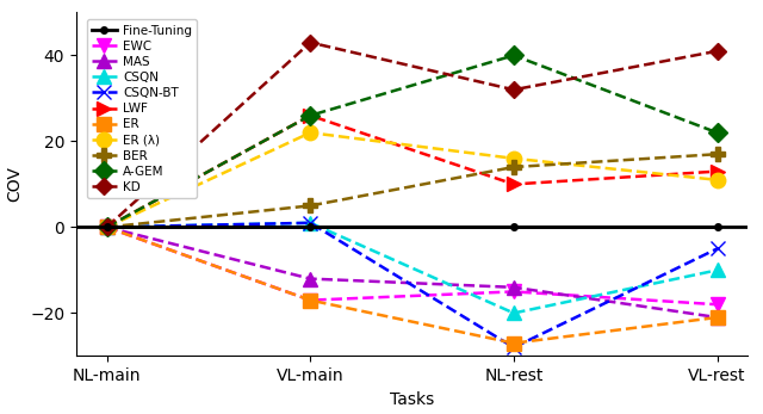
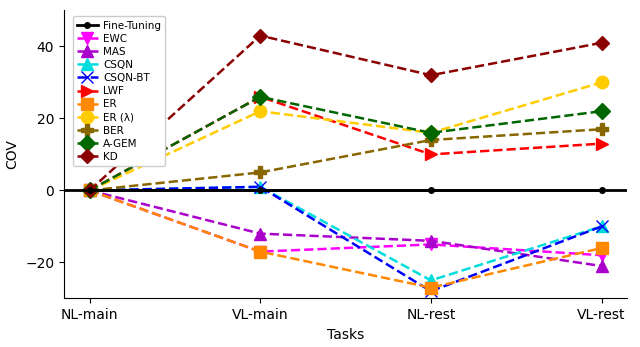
CSQN/NL-rest: -20 -> -25
A-GEM/NL-rest: 40 -> 16
CSQN-BT/VL-rest: -5 -> -10
ER/VL-rest: -21 -> -16
ER (λ)/VL-rest: 11 -> 30
